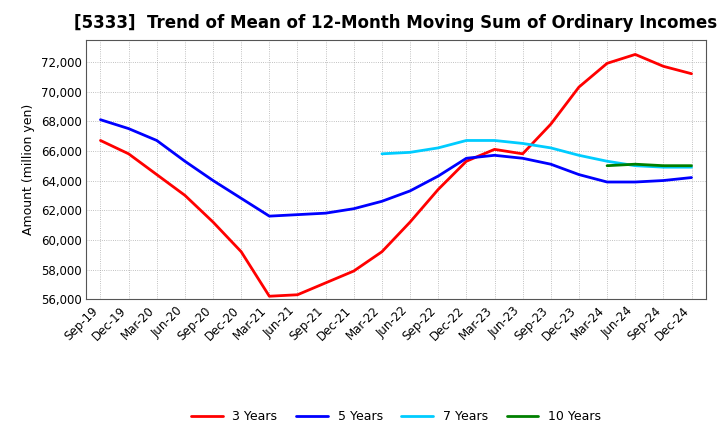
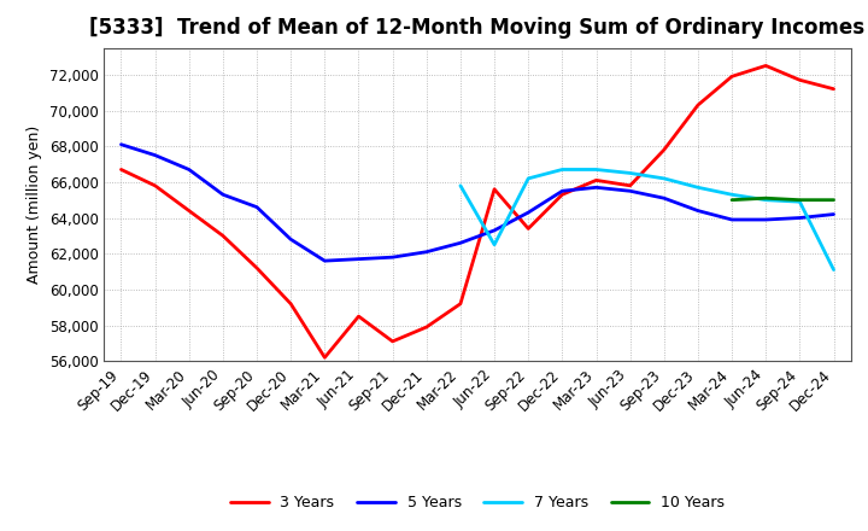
5 Years/Sep-20: 64,000 -> 64,600
3 Years/Jun-21: 56,300 -> 58,500
3 Years/Jun-22: 61,200 -> 65,600
7 Years/Jun-22: 65,900 -> 62,500
7 Years/Dec-24: 64,900 -> 61,100
